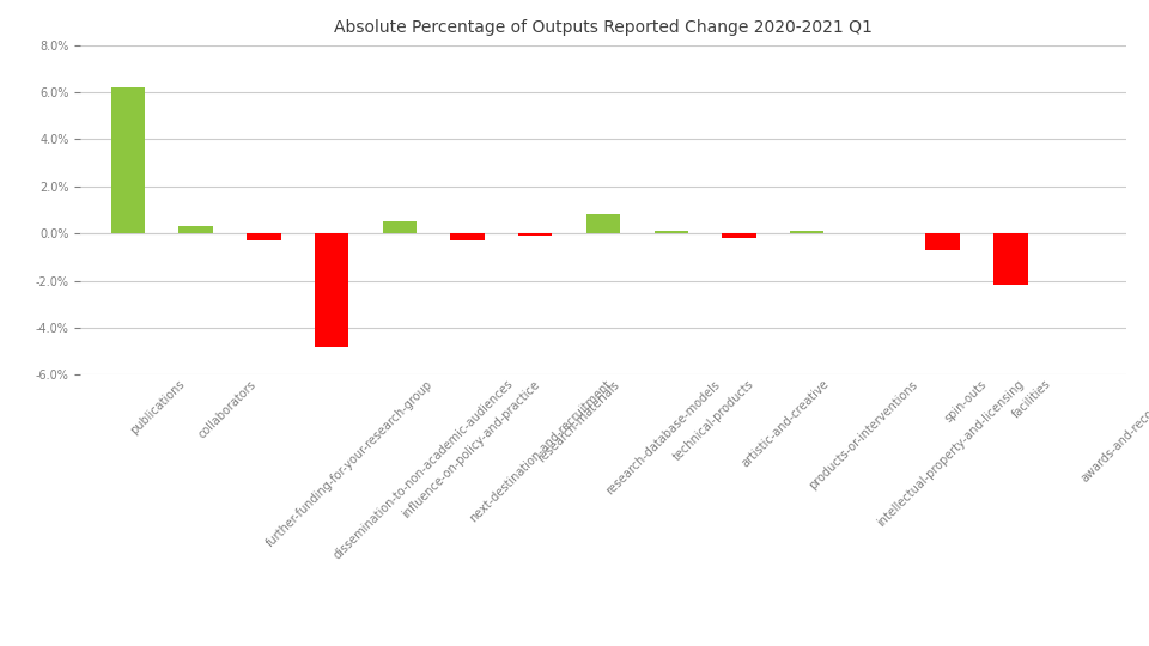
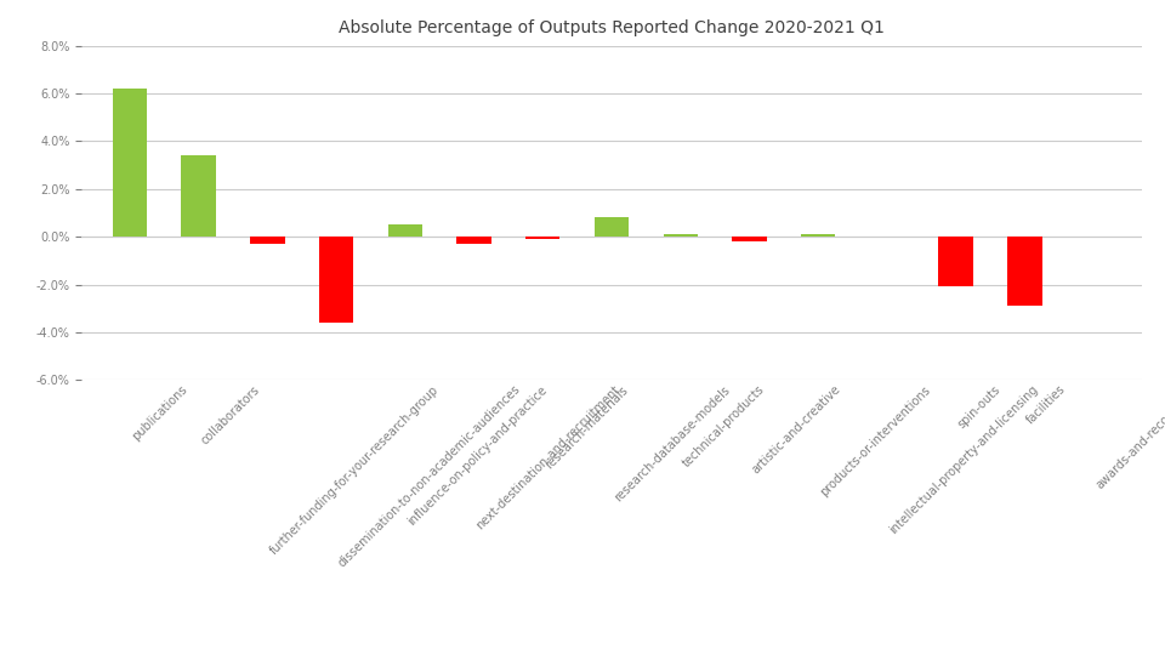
collaborators: 0.3% -> 3.4%
dissemination-to-non-academic-audiences: -4.8% -> -3.6%
spin-outs: -0.7% -> -2.1%
facilities: -2.2% -> -2.9%
